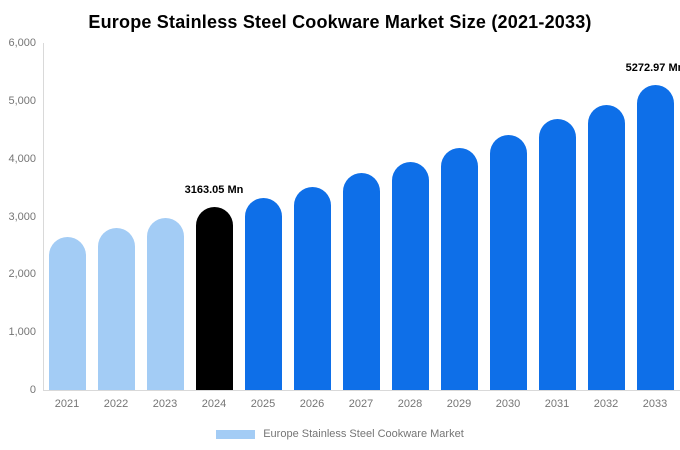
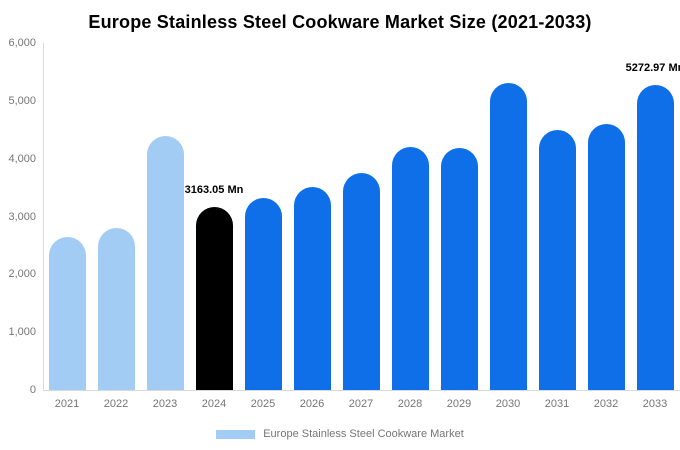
2023: 3000 -> 4400
2028: 3900 -> 4200
2030: 4400 -> 5300
2031: 4700 -> 4500
2032: 4900 -> 4600
